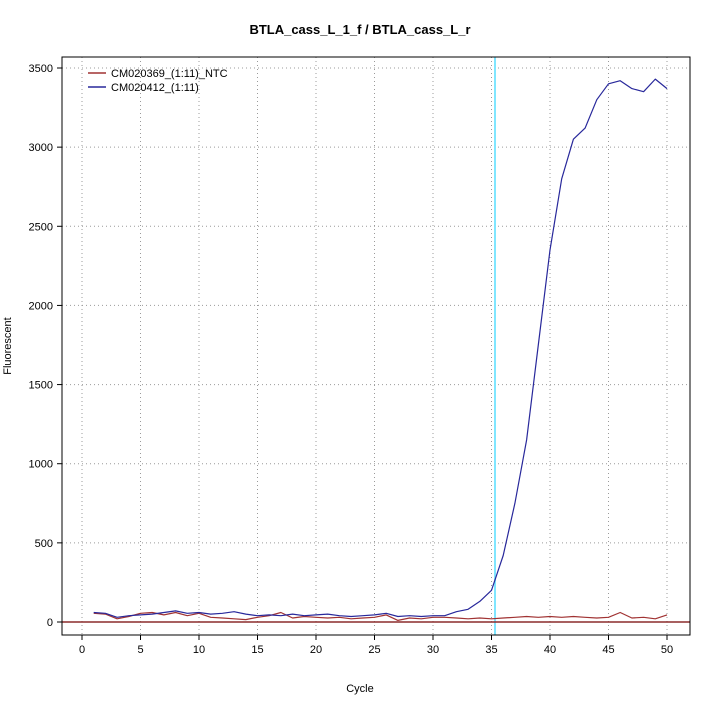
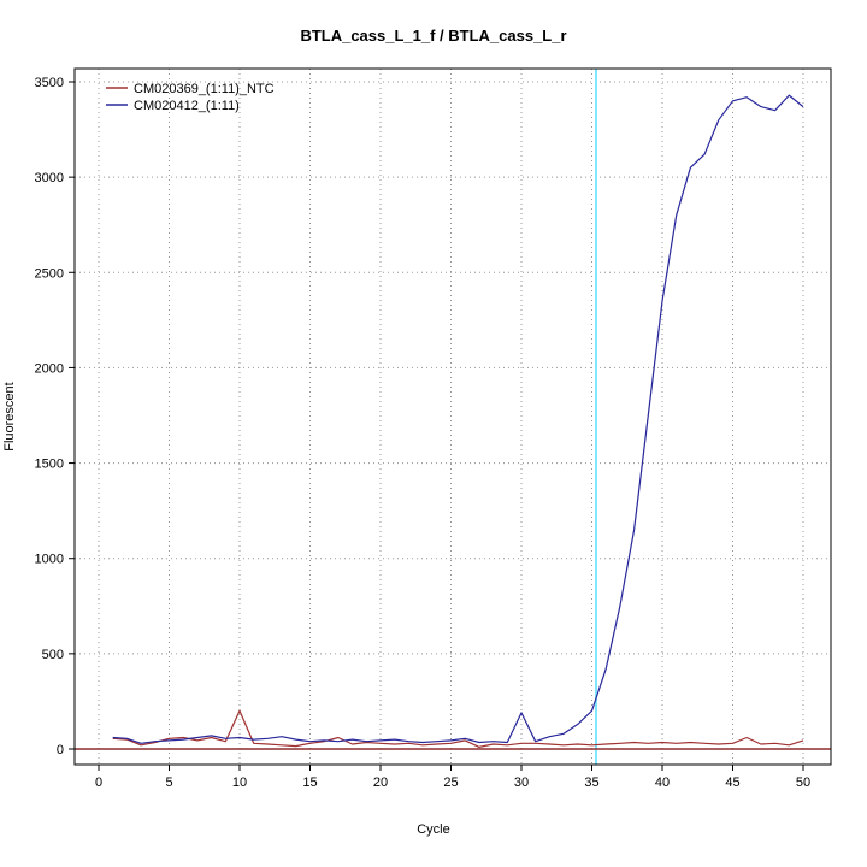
CM020369_(1:11)_NTC/10: 60 -> 200
CM020412_(1:11)/30: 40 -> 190
